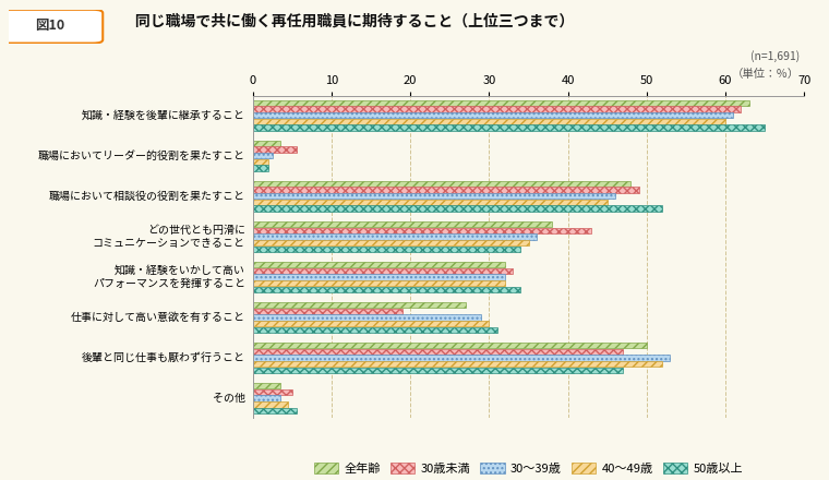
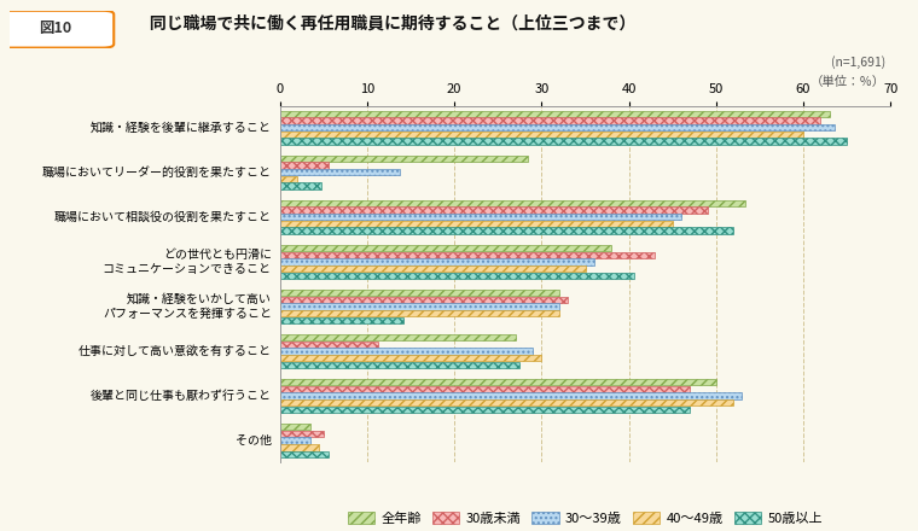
30～39歳/知識・経験を後輩に継承すること: 61.0 -> 63.6
全年齢/職場においてリーダー的役割を果たすこと: 3.5 -> 28.4
30～39歳/職場においてリーダー的役割を果たすこと: 2.5 -> 13.8
50歳以上/職場においてリーダー的役割を果たすこと: 2.0 -> 4.8
全年齢/職場において相談役の役割を果たすこと: 48.0 -> 53.4
50歳以上/どの世代とも円滑に コミュニケーションできること: 34.0 -> 40.6
50歳以上/知識・経験をいかして高い パフォーマンスを発揮すること: 34.0 -> 14.2
30歳未満/仕事に対して高い意欲を有すること: 19.0 -> 11.2
50歳以上/仕事に対して高い意欲を有すること: 31.0 -> 27.4
